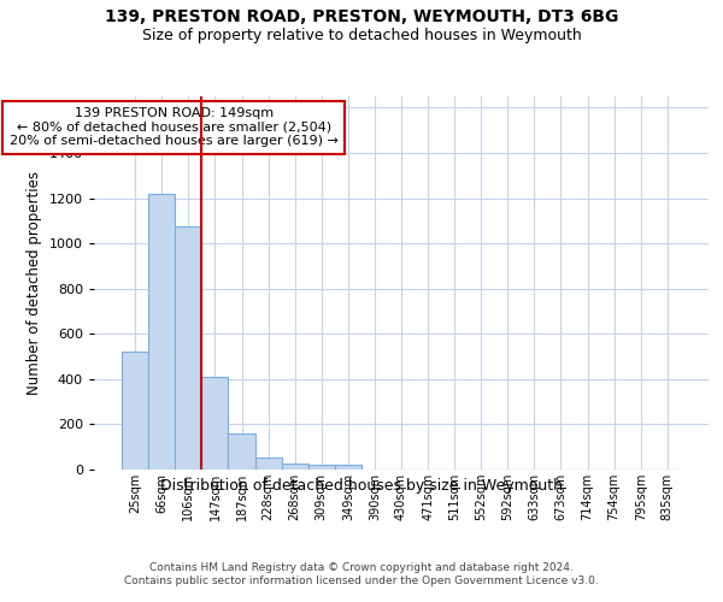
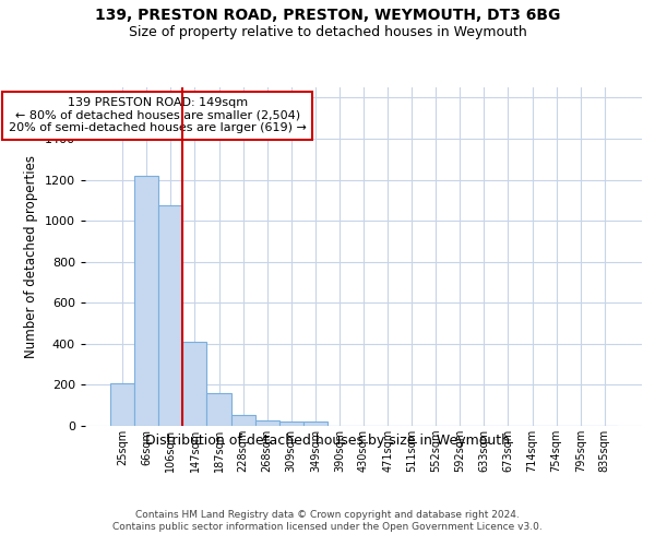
25sqm: 520 -> 200
